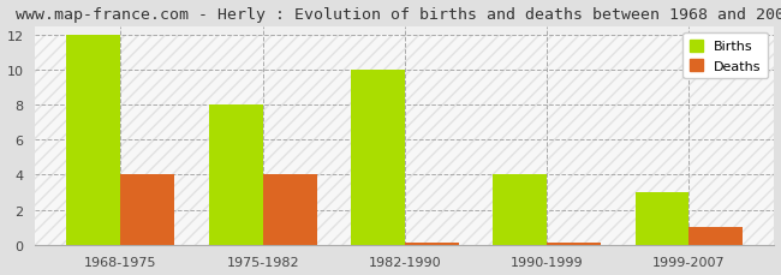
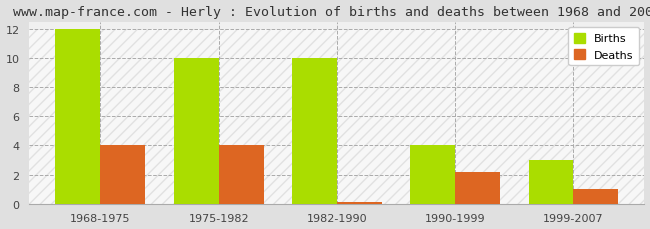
Births/1975-1982: 8 -> 10
Deaths/1990-1999: 0.1 -> 2.2
